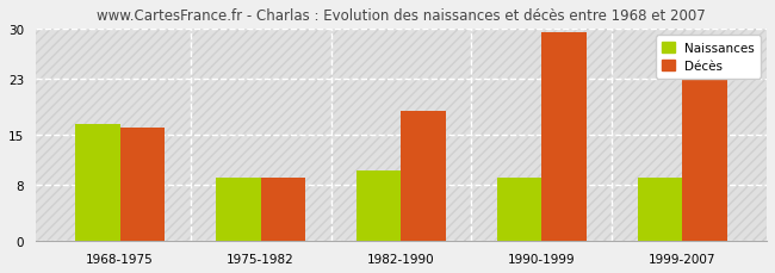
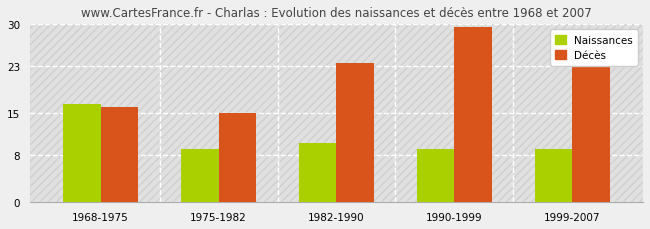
Décès/1975-1982: 9.0 -> 15.0
Décès/1982-1990: 18.4 -> 23.5
